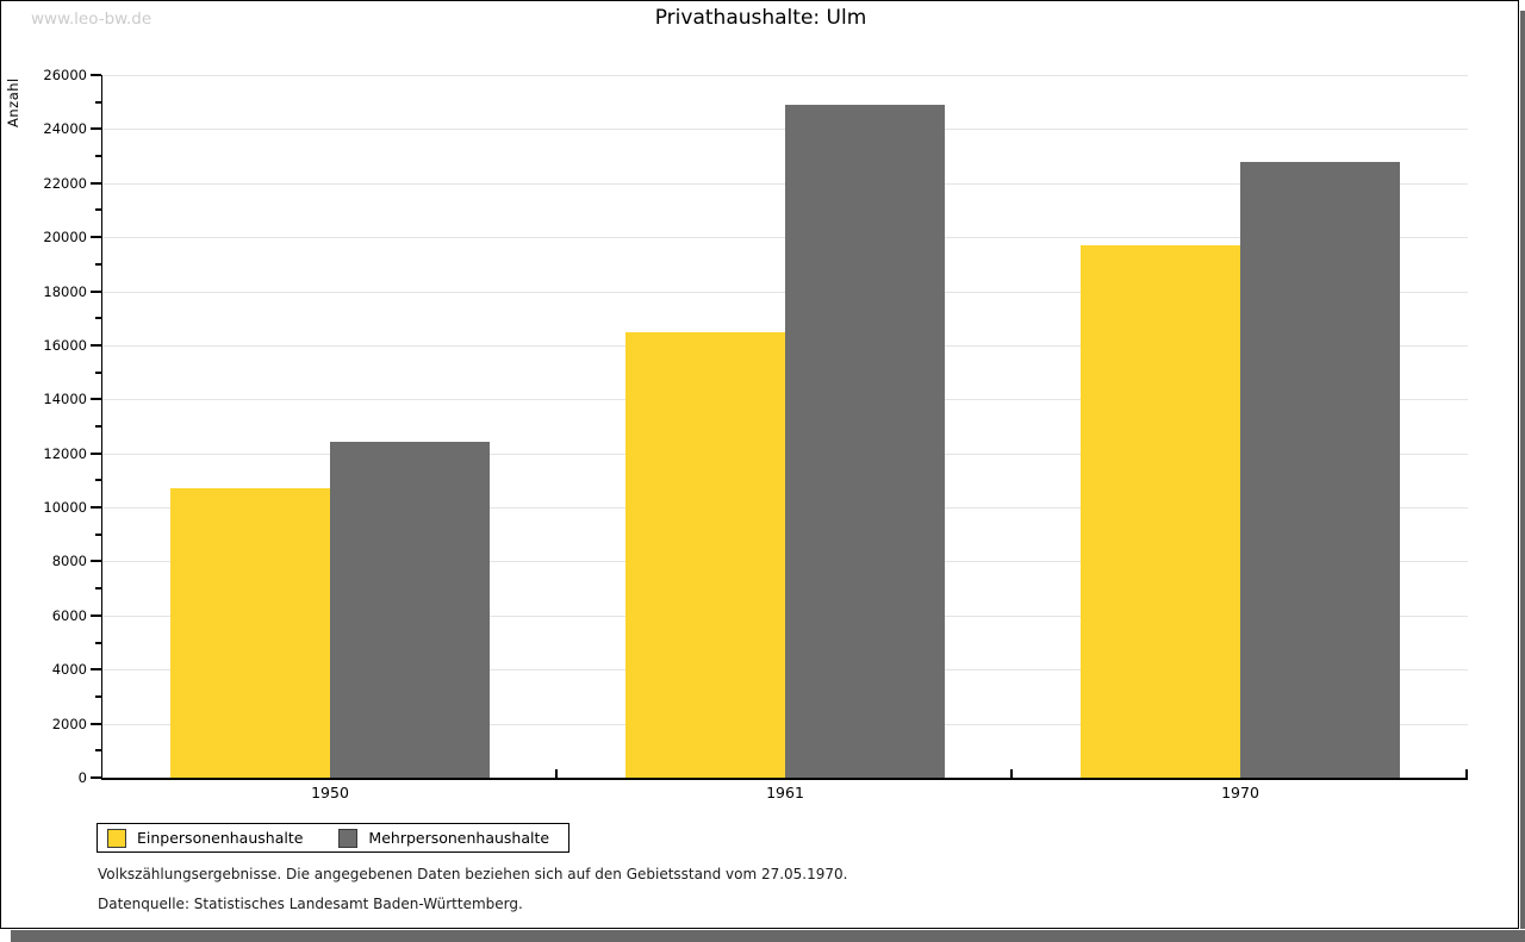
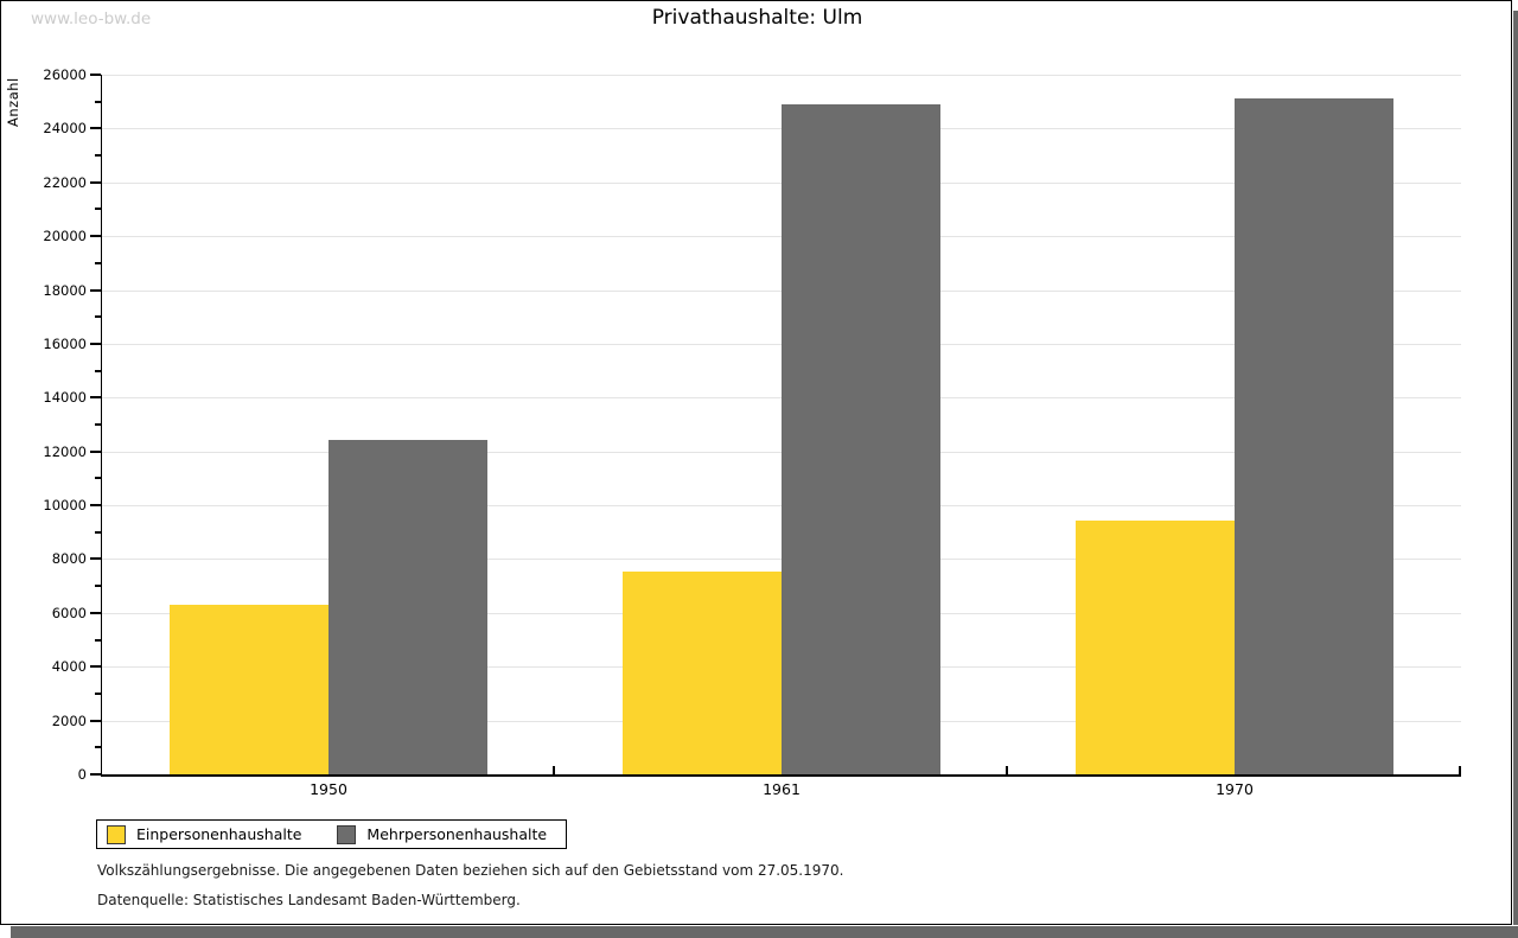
Einpersonenhaushalte/1950: 10700 -> 6300
Einpersonenhaushalte/1961: 16500 -> 7500
Einpersonenhaushalte/1970: 19700 -> 9400
Mehrpersonenhaushalte/1970: 22800 -> 25100
